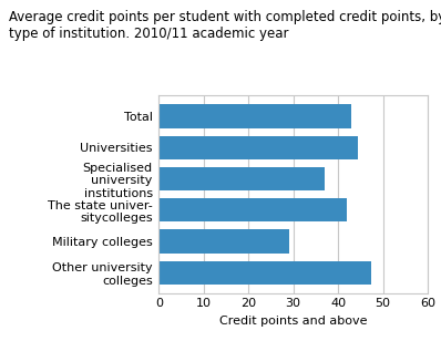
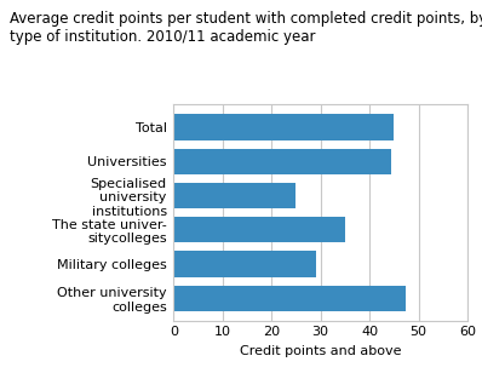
Total: 43.0 -> 45.0
Specialised university institutions: 37.0 -> 25.0
The state univer- sitycolleges: 42.0 -> 35.0
